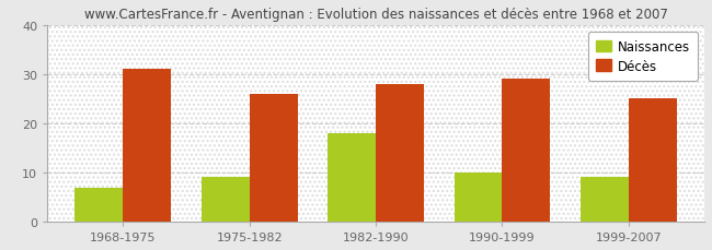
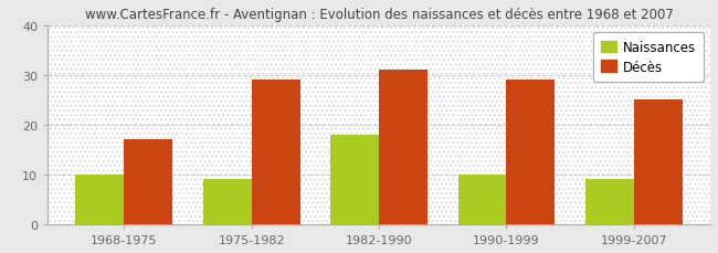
Naissances/1968-1975: 7 -> 10
Décès/1968-1975: 31 -> 17
Décès/1975-1982: 26 -> 29
Décès/1982-1990: 28 -> 31
